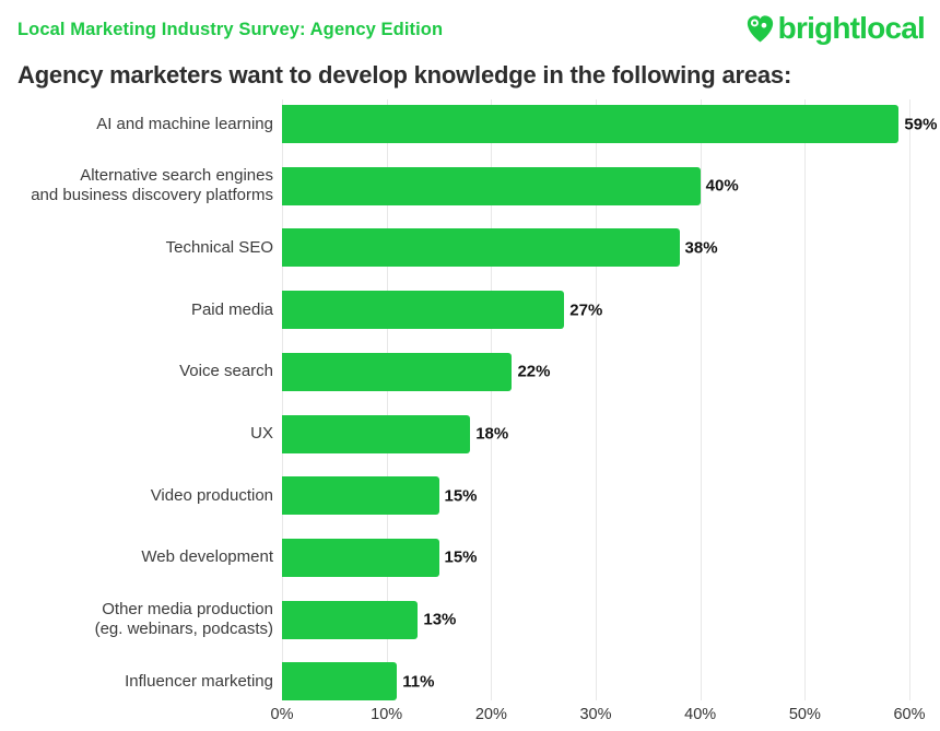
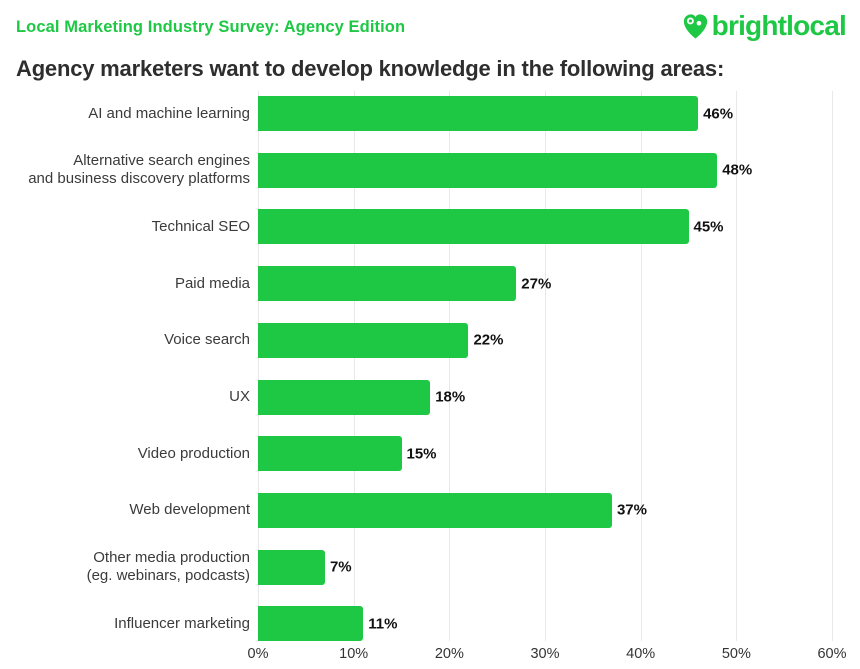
AI and machine learning: 59% -> 46%
Alternative search engines and business discovery platforms: 40% -> 48%
Technical SEO: 38% -> 45%
Web development: 15% -> 37%
Other media production (eg. webinars, podcasts): 13% -> 7%
